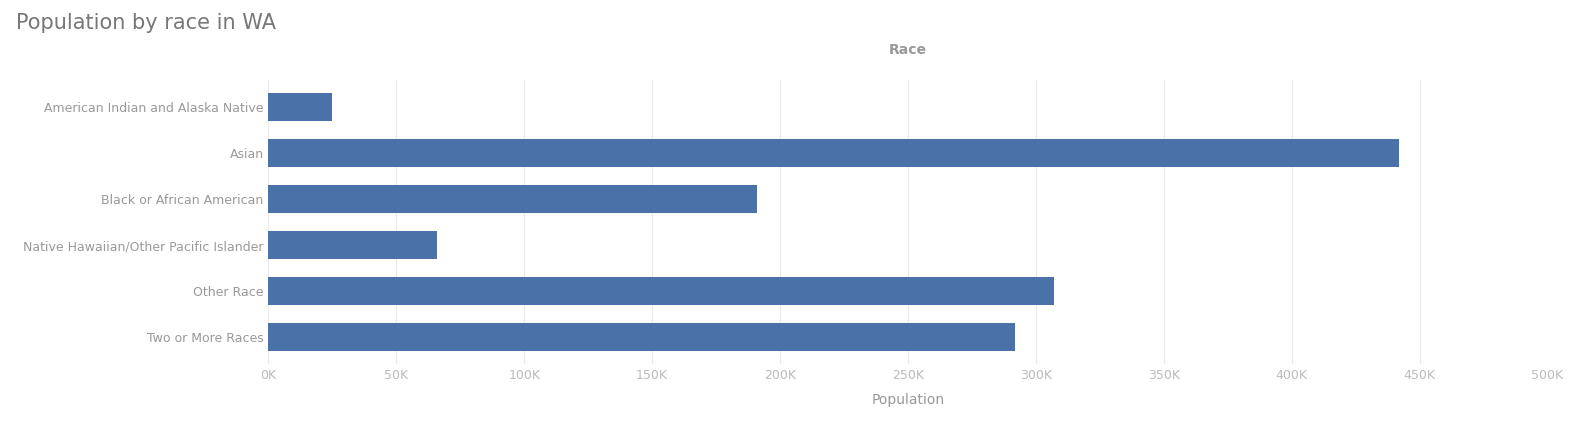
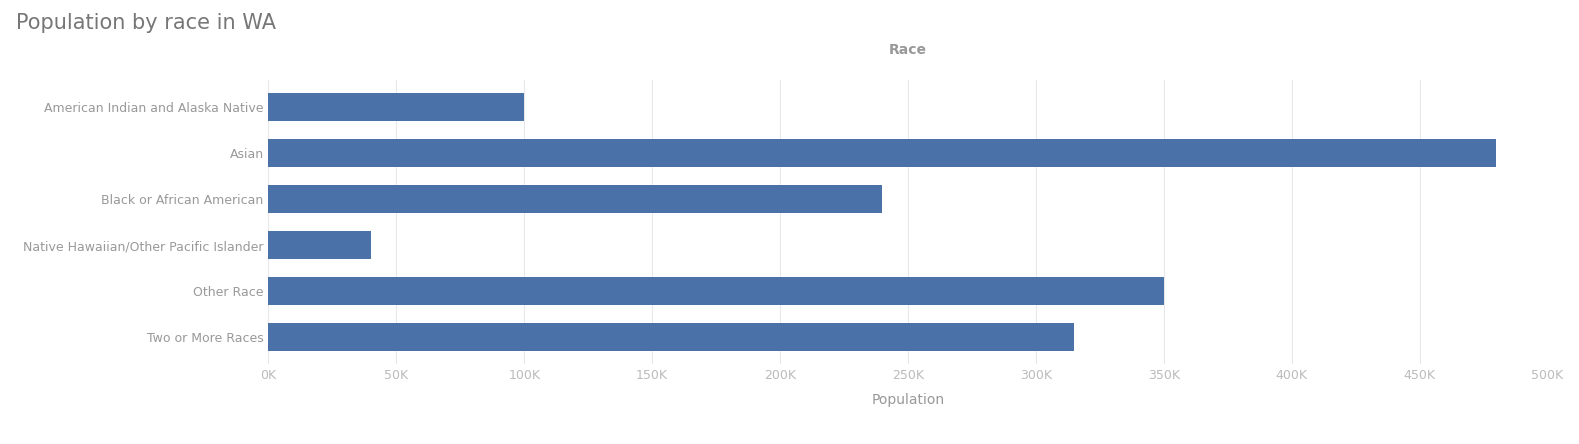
American Indian and Alaska Native: 25K -> 100K
Asian: 442K -> 480K
Black or African American: 191K -> 240K
Native Hawaiian/Other Pacific Islander: 66K -> 40K
Other Race: 307K -> 350K
Two or More Races: 292K -> 315K
